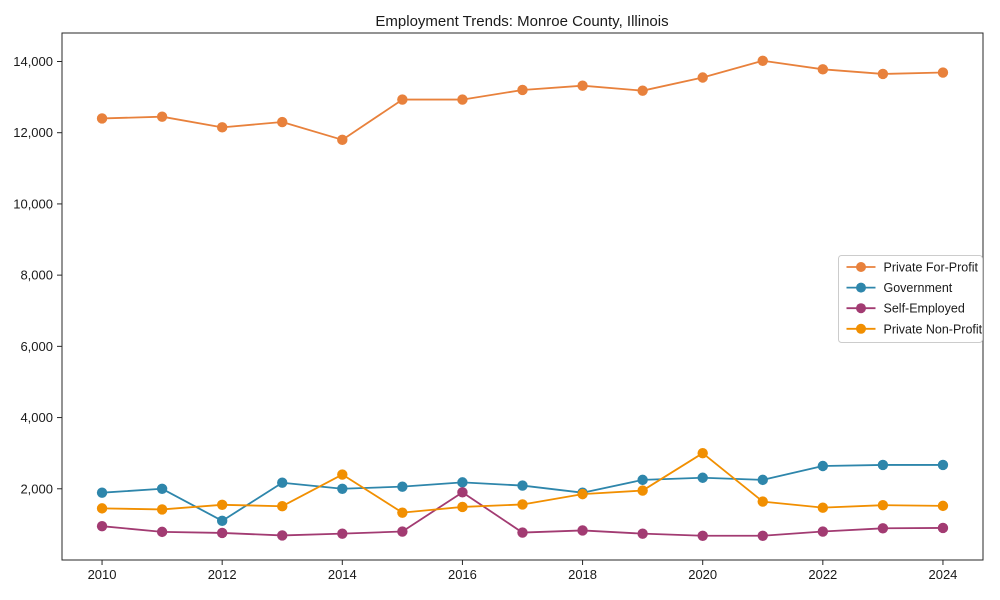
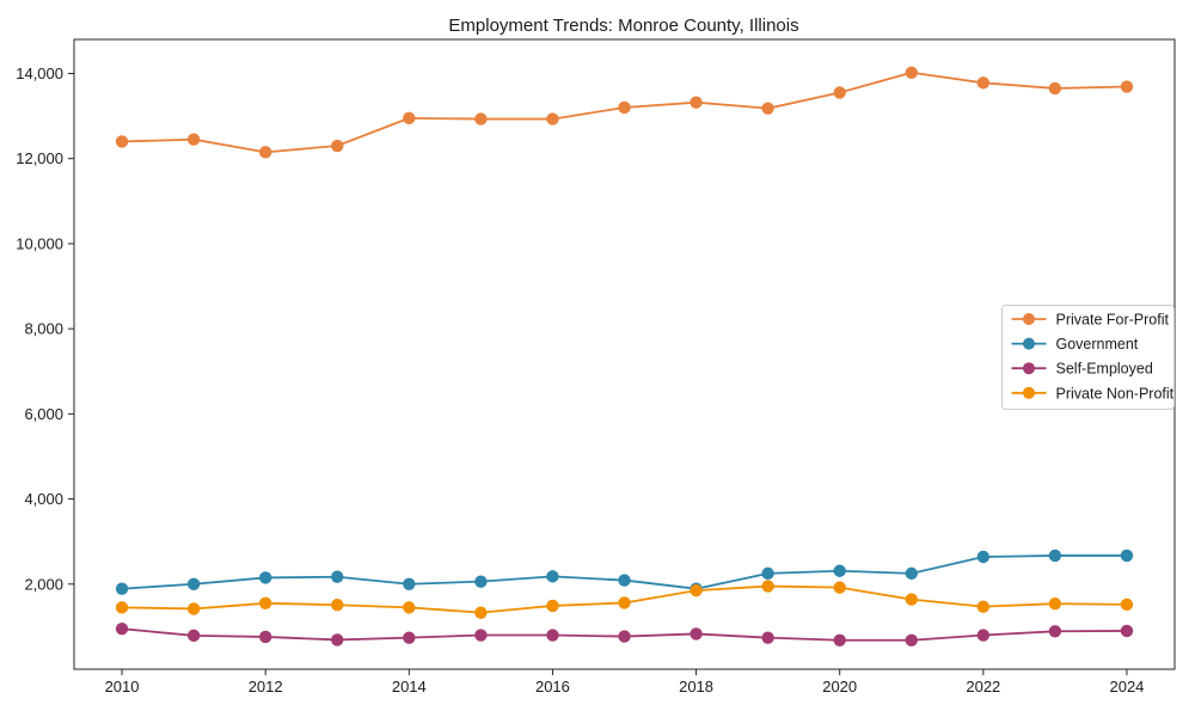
Government/2012: 1100 -> 2200
Private For-Profit/2014: 11800 -> 13000
Private Non-Profit/2014: 2400 -> 1400
Self-Employed/2016: 1900 -> 800
Private Non-Profit/2020: 3000 -> 1900
